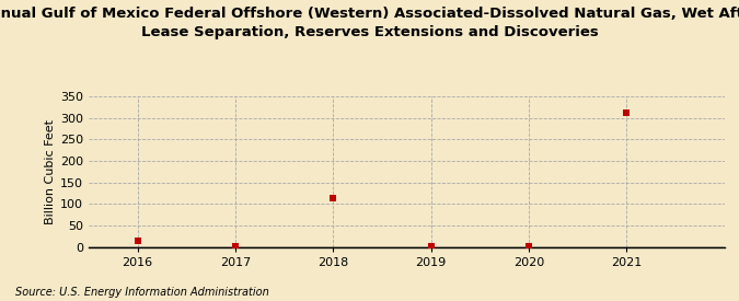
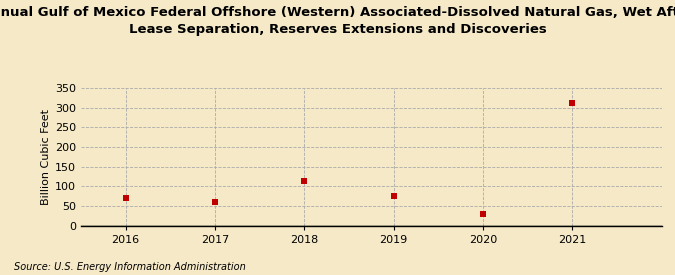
2016: 15 -> 70
2017: 2 -> 60
2019: 2 -> 75
2020: 2 -> 30
